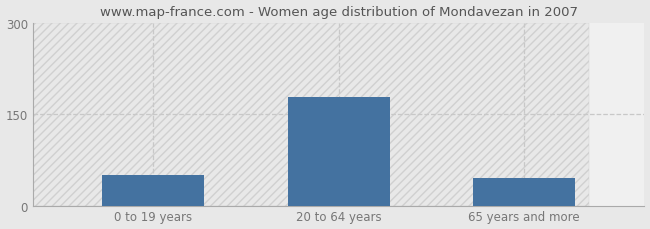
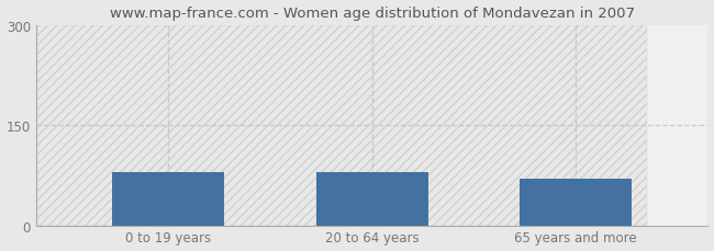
0 to 19 years: 50 -> 80
20 to 64 years: 178 -> 80
65 years and more: 45 -> 70
